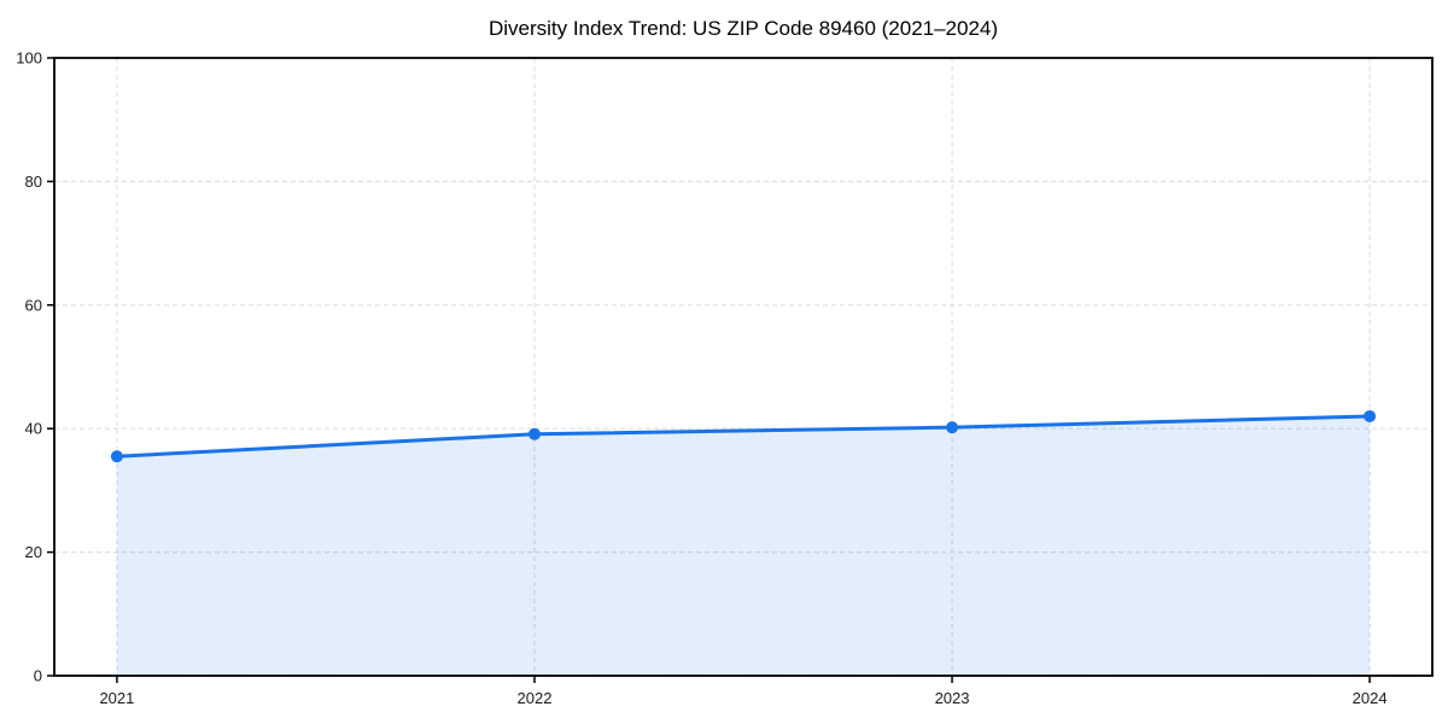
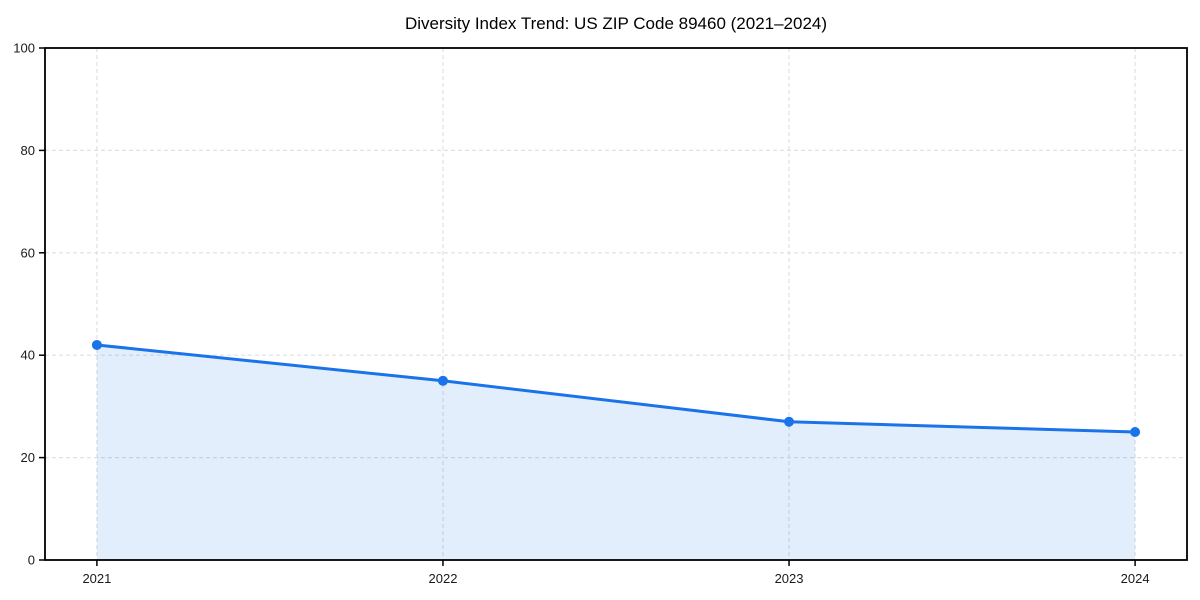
2021: 36 -> 42
2022: 39 -> 35
2023: 40 -> 27
2024: 42 -> 25
